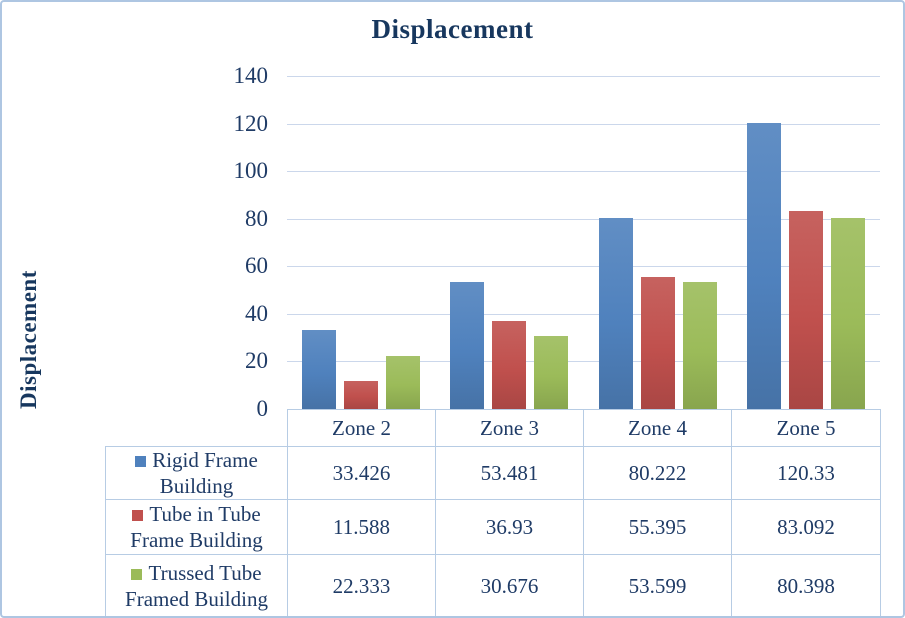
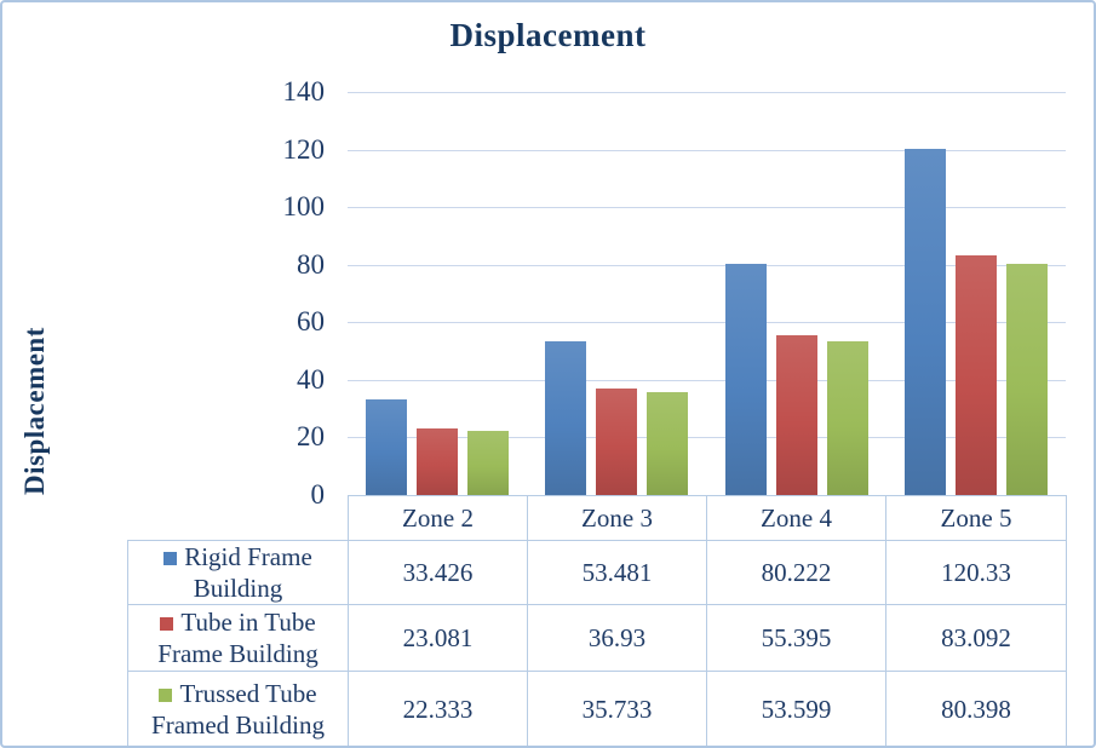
Tube in Tube Frame Building/Zone 2: 11.588 -> 23.081
Trussed Tube Framed Building/Zone 3: 30.676 -> 35.733
